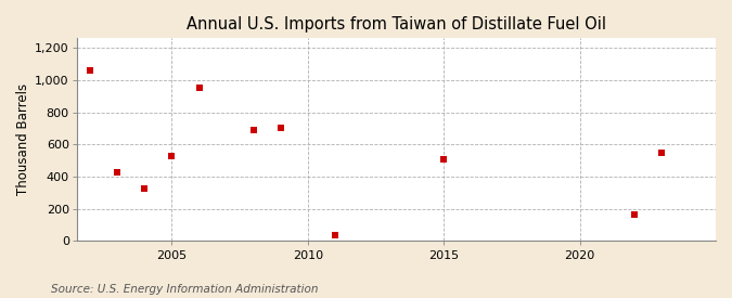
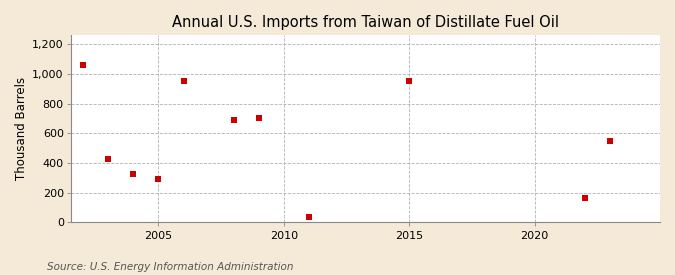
2005: 530 -> 290
2015: 510 -> 950
